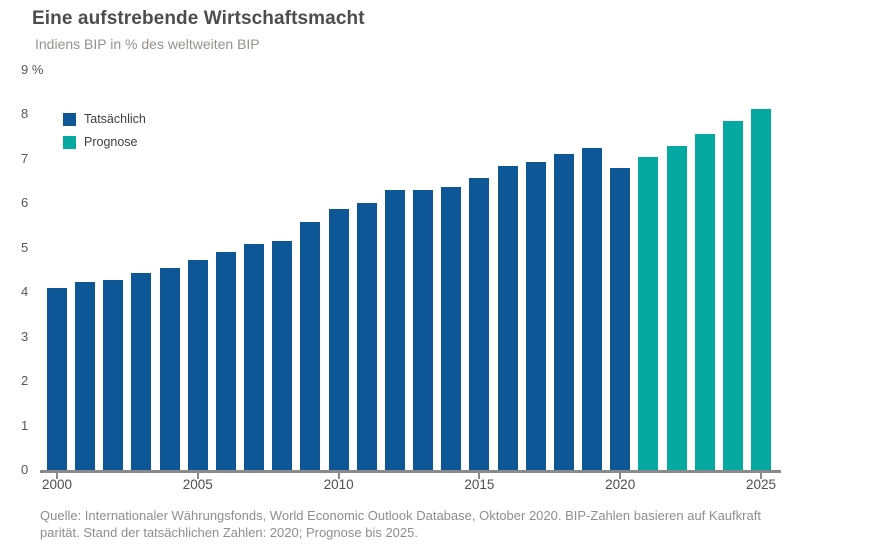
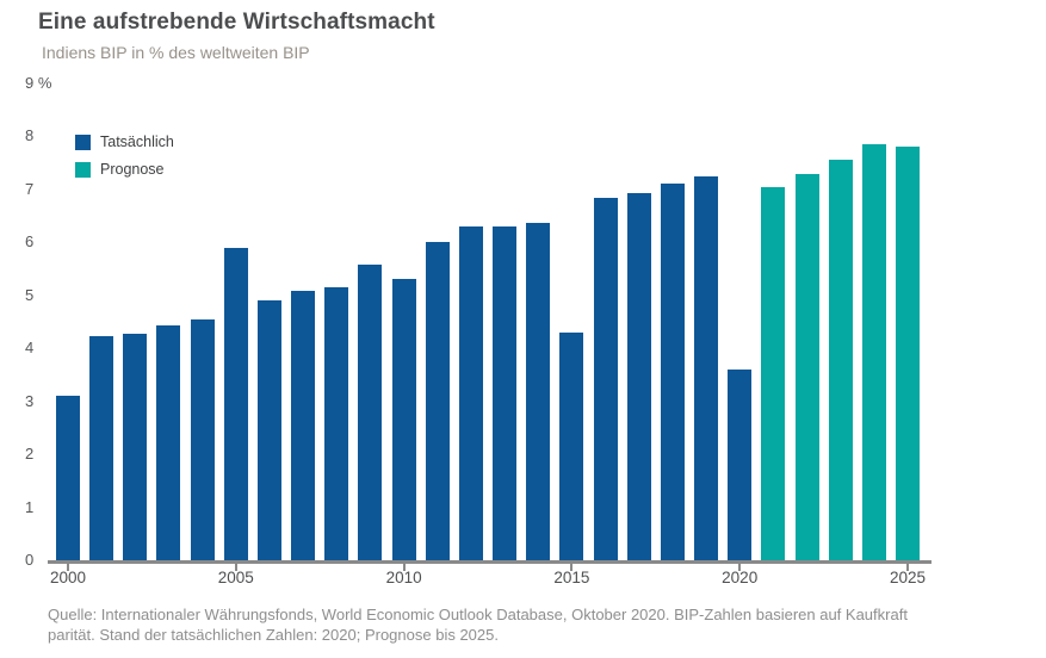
Tatsächlich/2000: 4.1% -> 3.1%
Tatsächlich/2005: 4.7% -> 5.9%
Tatsächlich/2010: 5.9% -> 5.3%
Tatsächlich/2015: 6.6% -> 4.3%
Tatsächlich/2020: 6.8% -> 3.6%
Prognose/2025: 8.1% -> 7.8%
